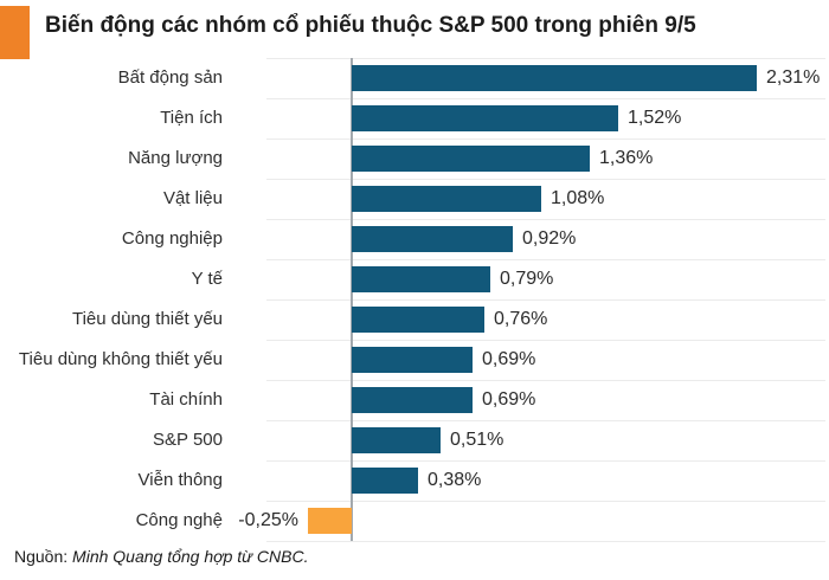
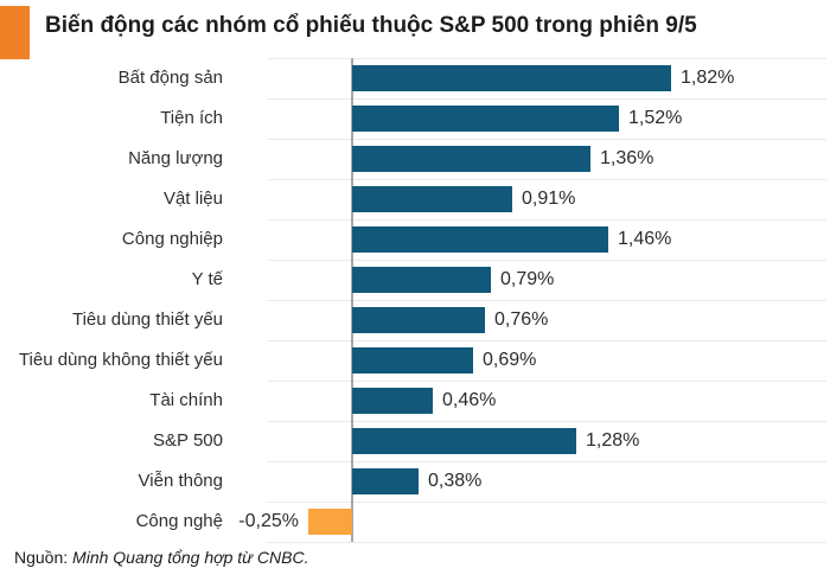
Bất động sản: 2,31% -> 1,82%
Vật liệu: 1,08% -> 0,91%
Công nghiệp: 0,92% -> 1,46%
Tài chính: 0,69% -> 0,46%
S&P 500: 0,51% -> 1,28%
